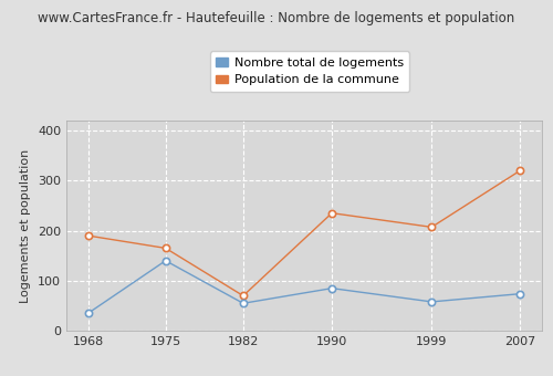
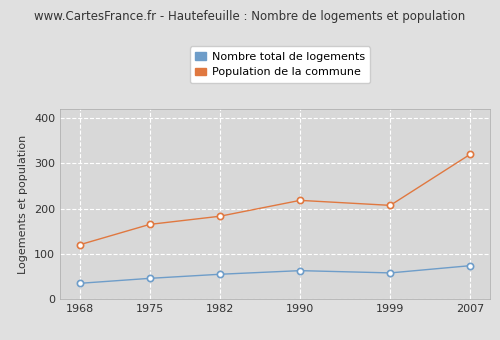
Population de la commune/1968: 190 -> 120
Nombre total de logements/1975: 140 -> 46
Population de la commune/1982: 70 -> 183
Nombre total de logements/1990: 85 -> 63
Population de la commune/1990: 235 -> 218
